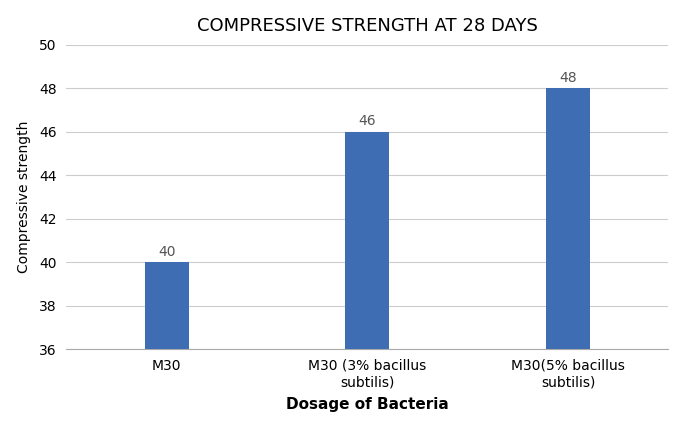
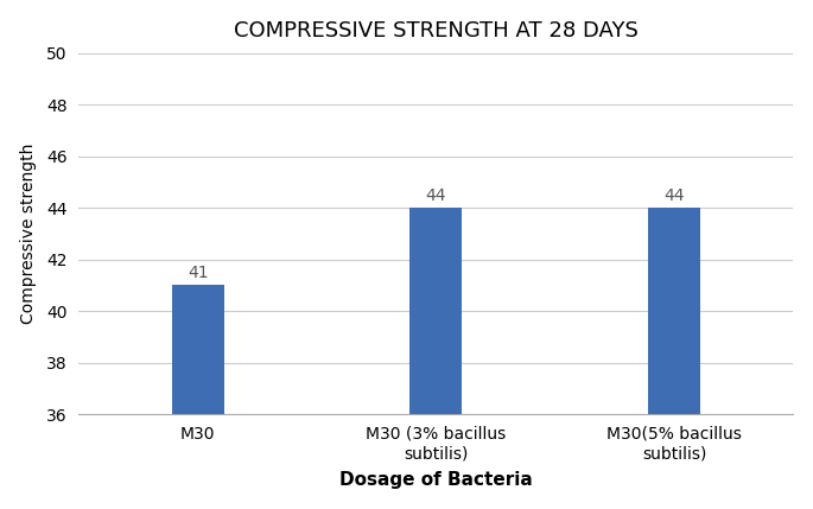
M30: 40 -> 41
M30 (3% bacillus subtilis): 46 -> 44
M30(5% bacillus subtilis): 48 -> 44
